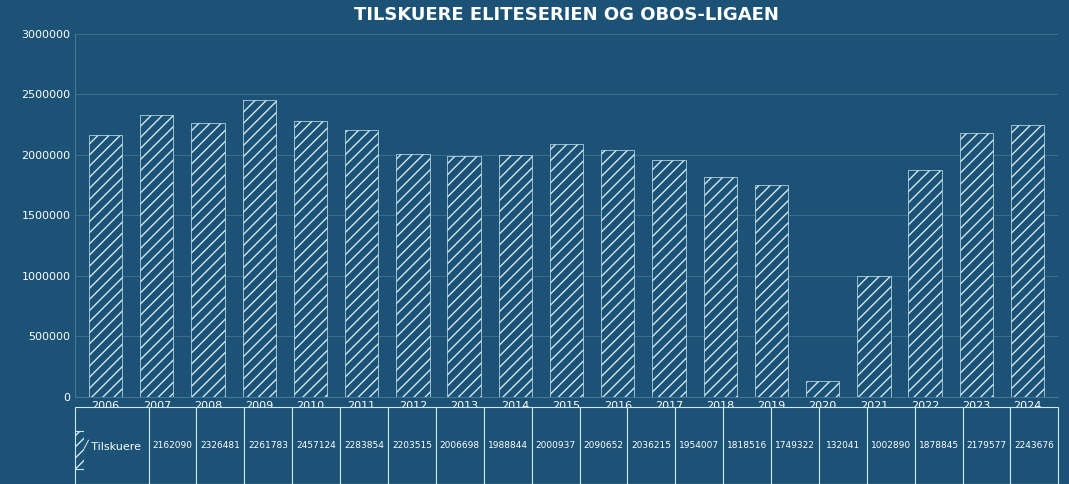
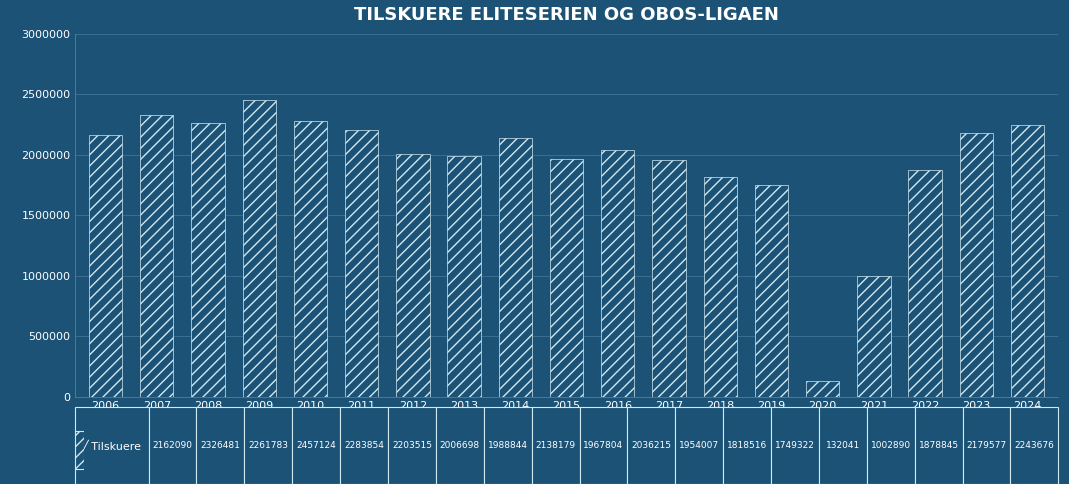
2014: 2000937 -> 2138179
2015: 2090652 -> 1967804
